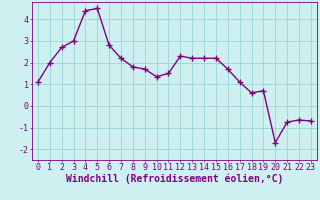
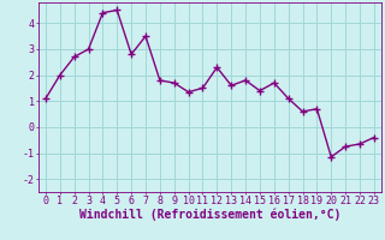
7: 2.20 -> 3.50
13: 2.20 -> 1.60
14: 2.20 -> 1.80
15: 2.20 -> 1.40
20: -1.70 -> -1.15
23: -0.70 -> -0.40
